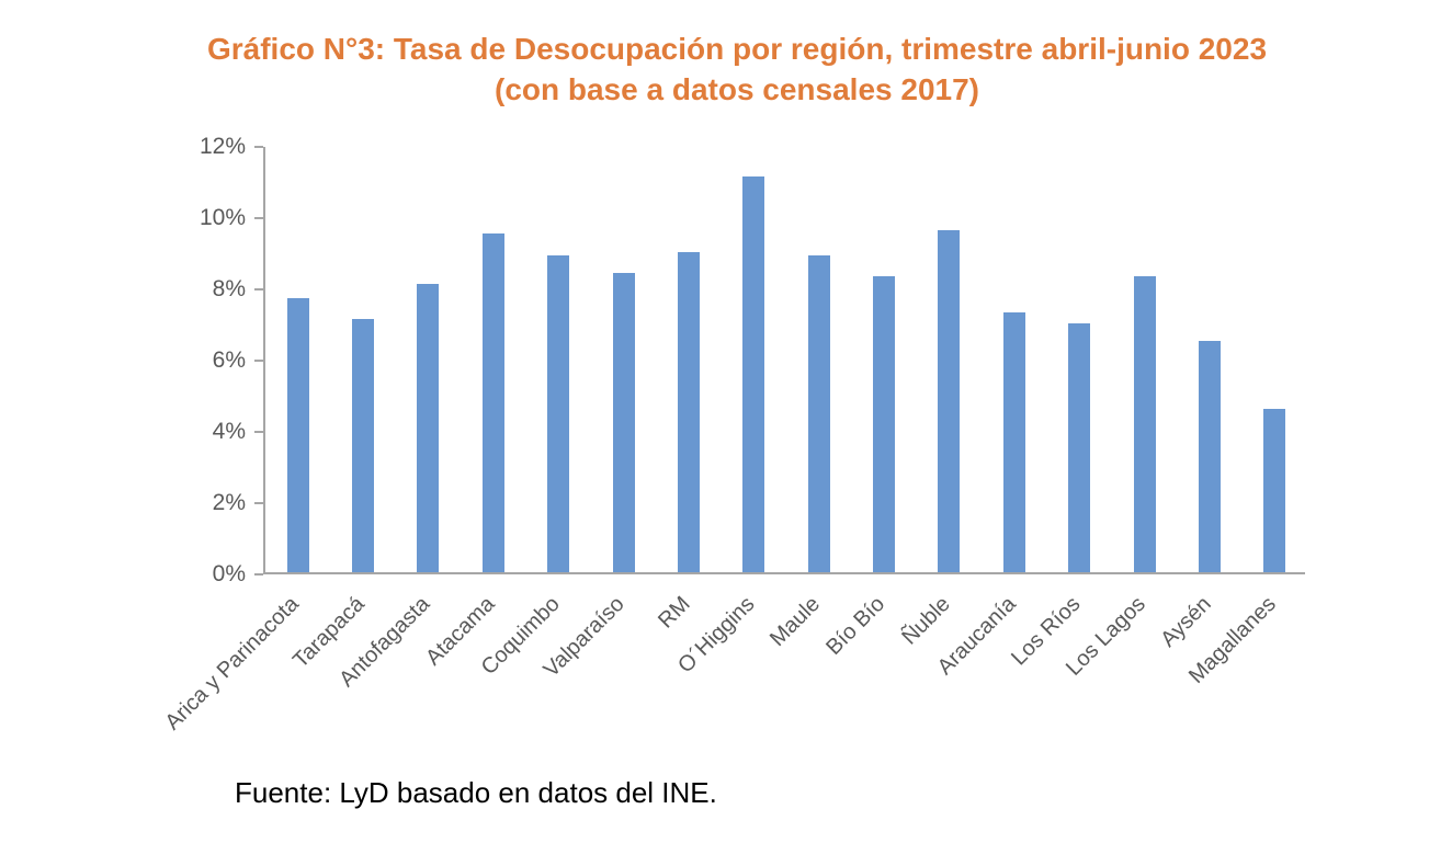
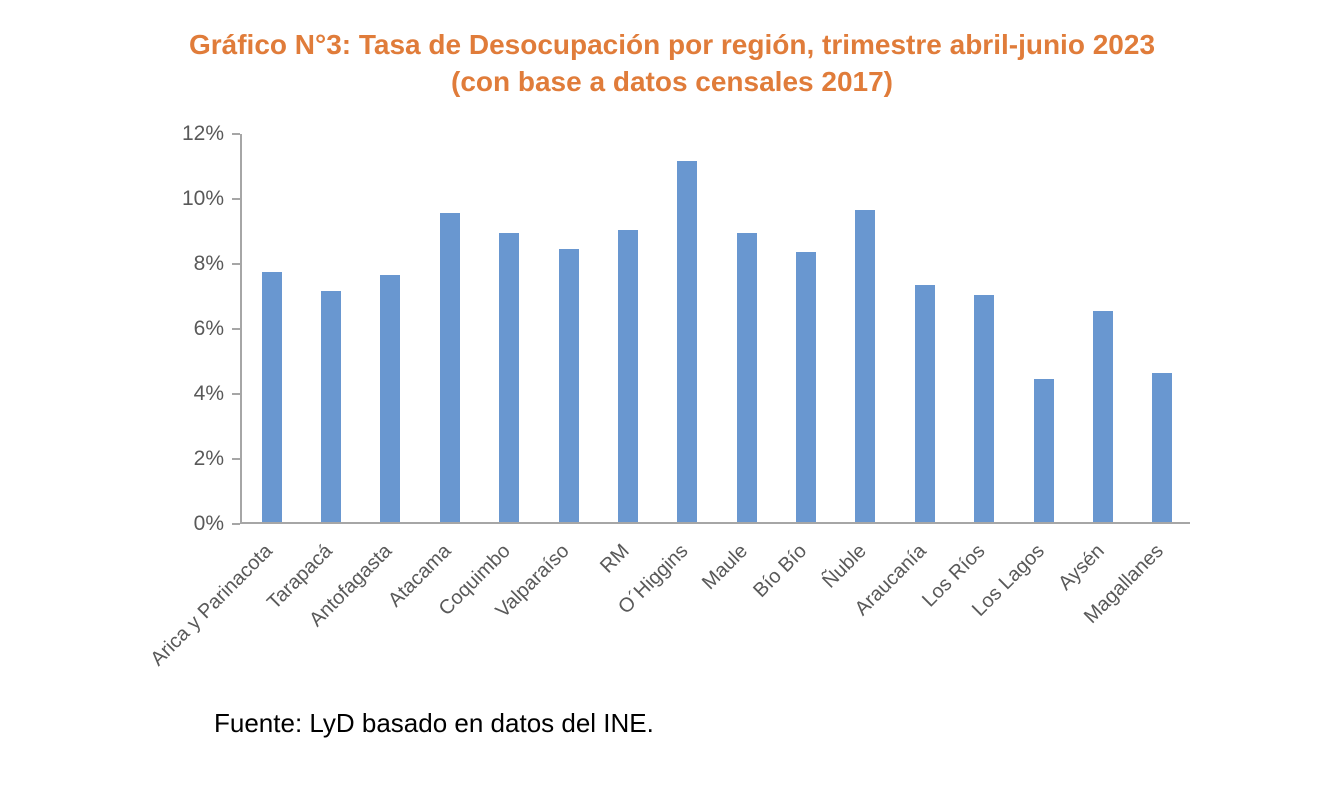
Antofagasta: 8.1% -> 7.6%
Los Lagos: 8.3% -> 4.4%
